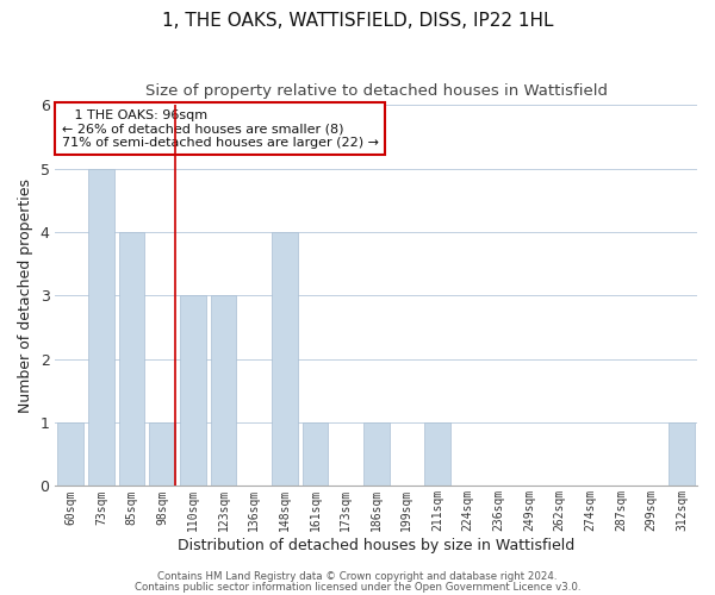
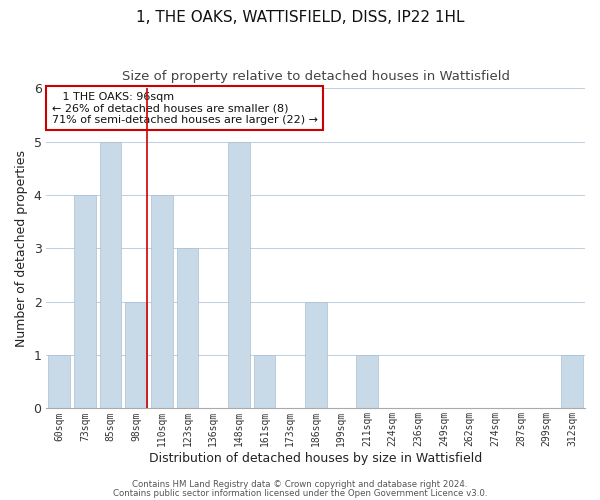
73sqm: 5 -> 4
85sqm: 4 -> 5
98sqm: 1 -> 2
110sqm: 3 -> 4
148sqm: 4 -> 5
186sqm: 1 -> 2
